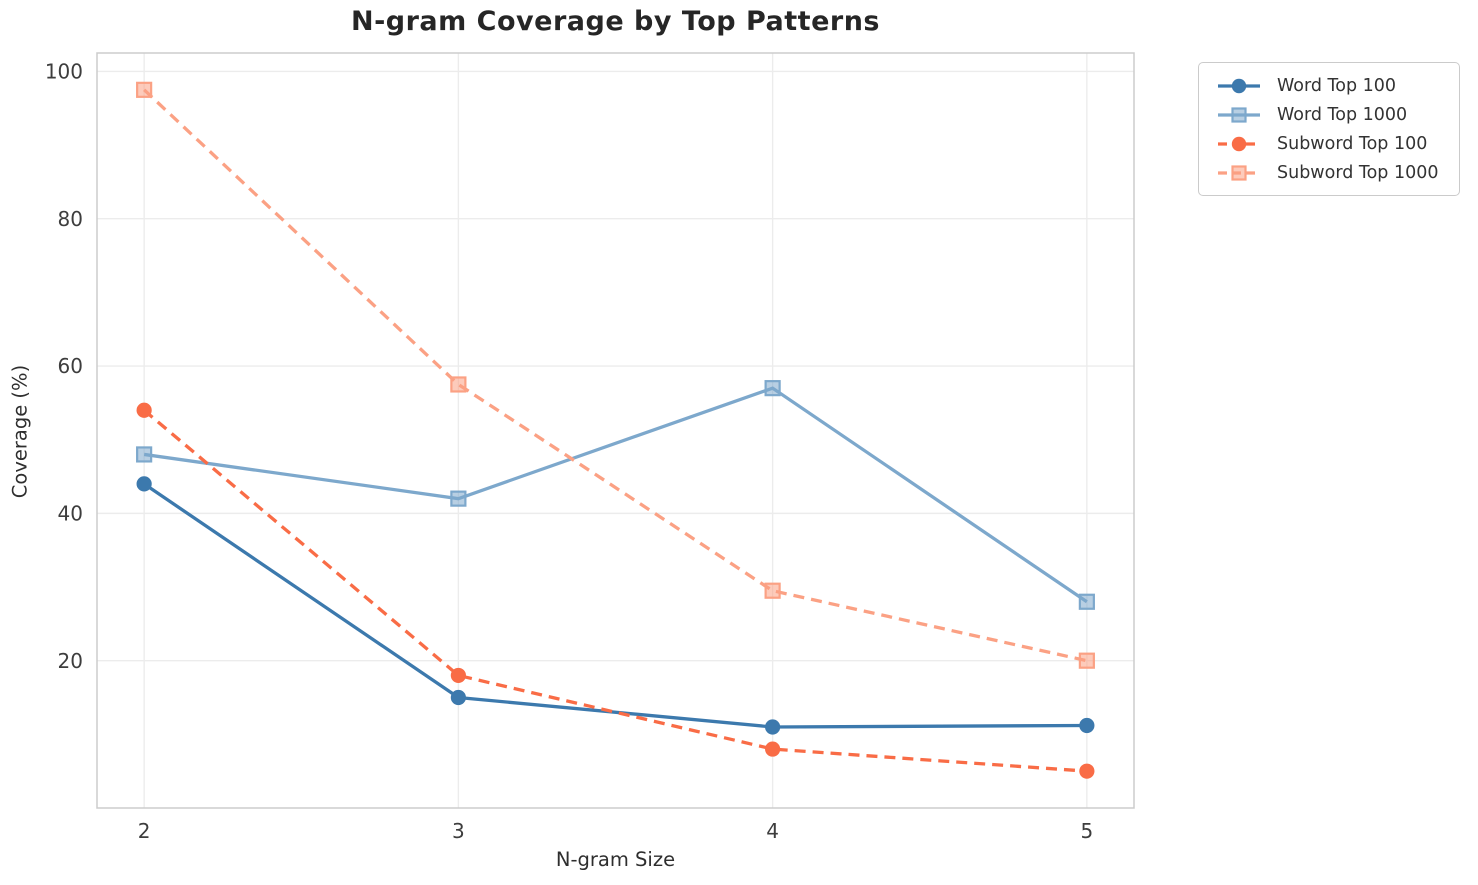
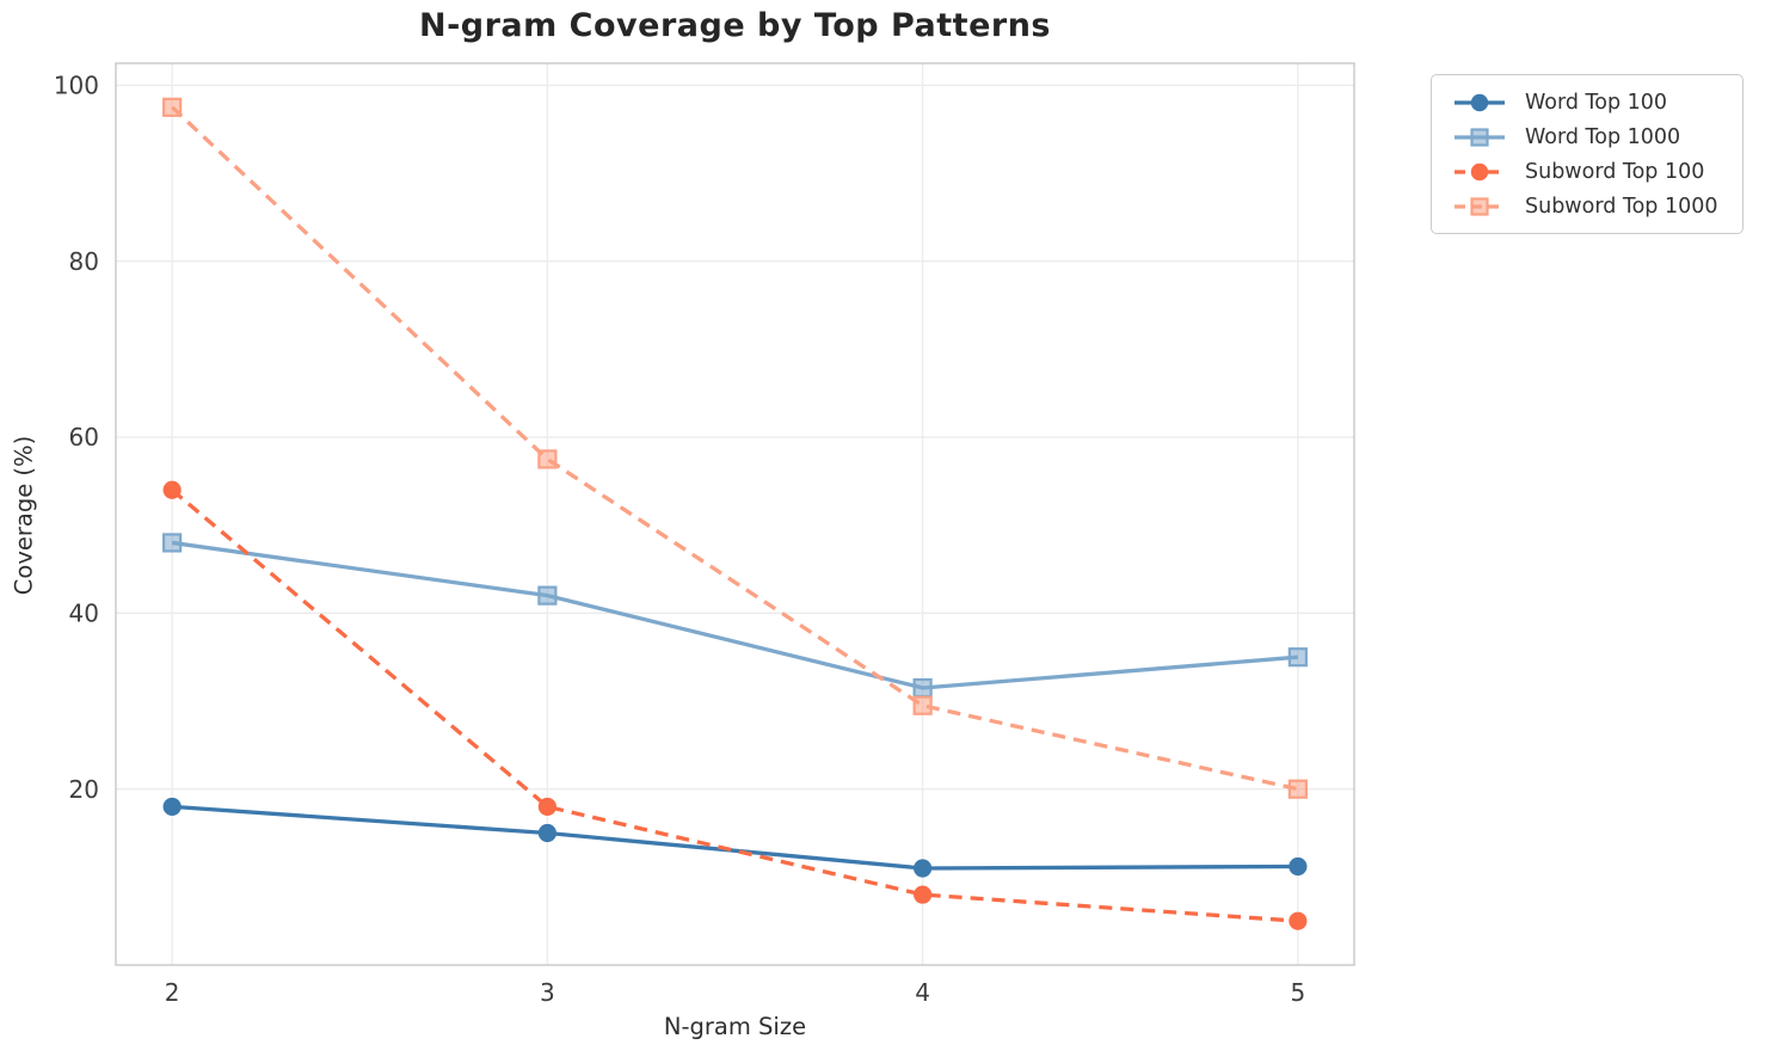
Word Top 100/2: 44 -> 18
Word Top 1000/4: 57 -> 32
Word Top 1000/5: 28 -> 35
